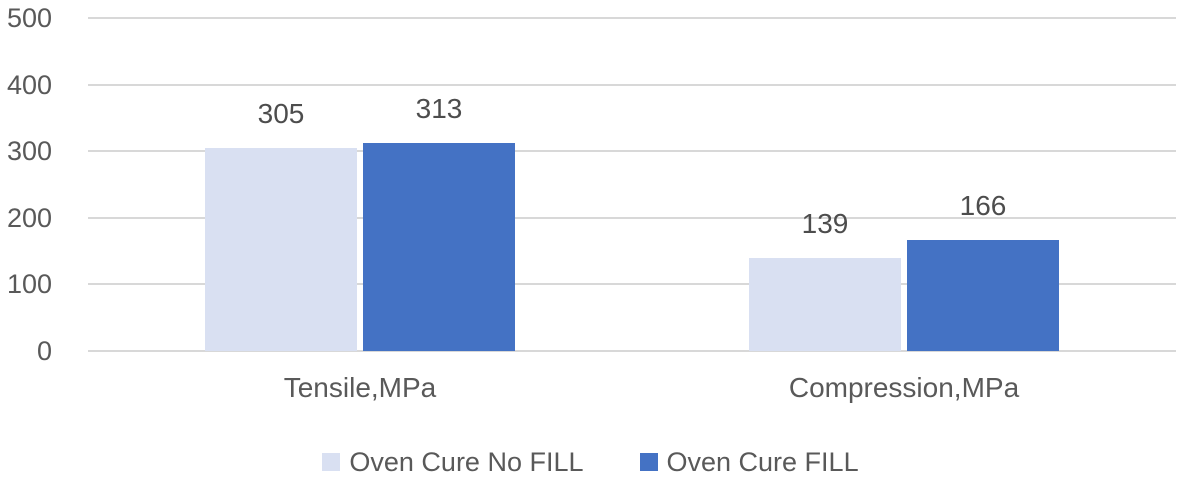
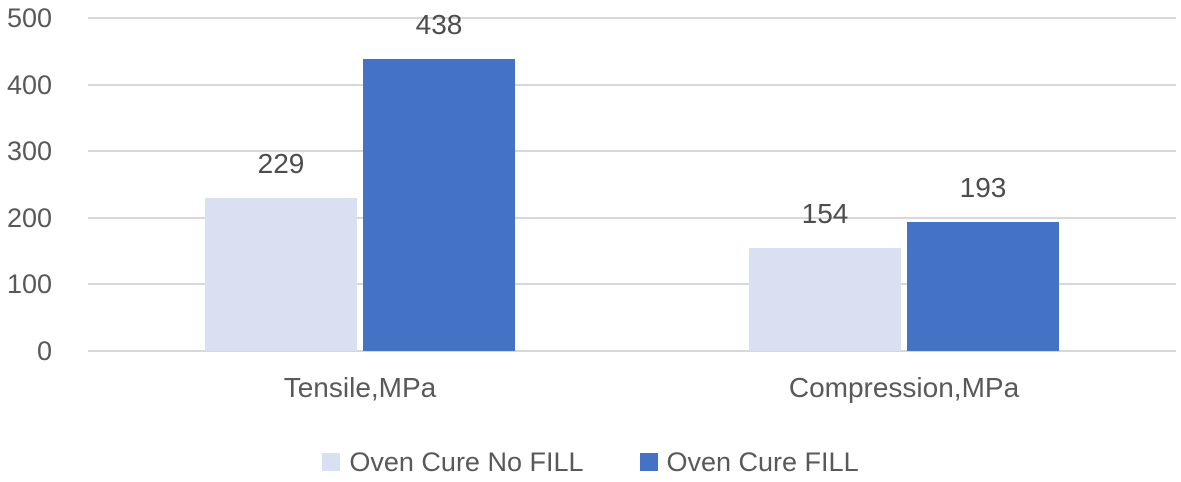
Oven Cure No FILL/Tensile,MPa: 305 -> 229
Oven Cure FILL/Tensile,MPa: 313 -> 438
Oven Cure No FILL/Compression,MPa: 139 -> 154
Oven Cure FILL/Compression,MPa: 166 -> 193
